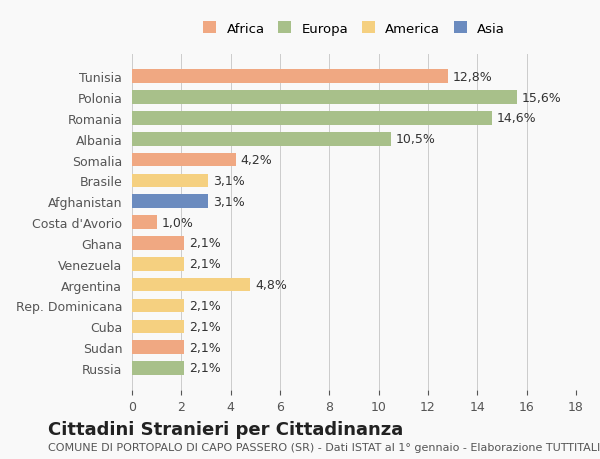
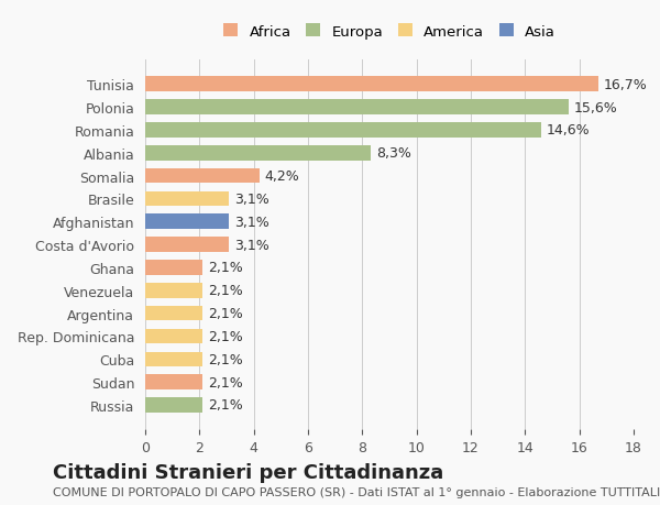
Tunisia: 12,8% -> 16,7%
Albania: 10,5% -> 8,3%
Costa d'Avorio: 1,0% -> 3,1%
Argentina: 4,8% -> 2,1%
